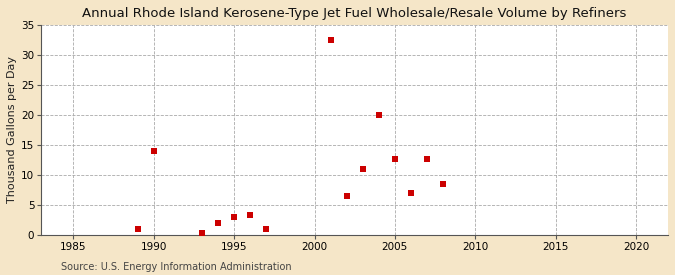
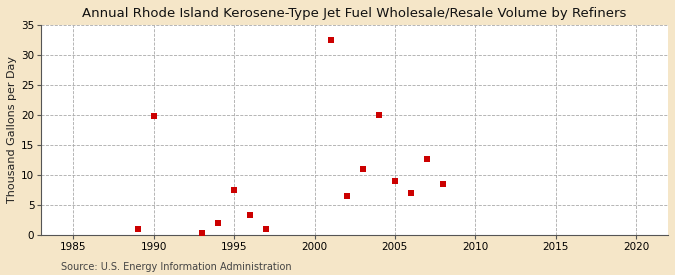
1990: 14.0 -> 19.8
1995: 3.0 -> 7.4
2005: 12.7 -> 9.0
